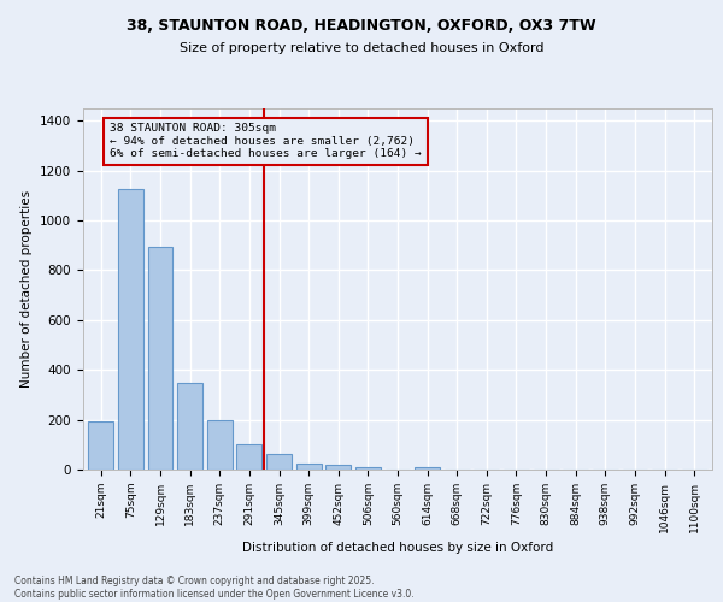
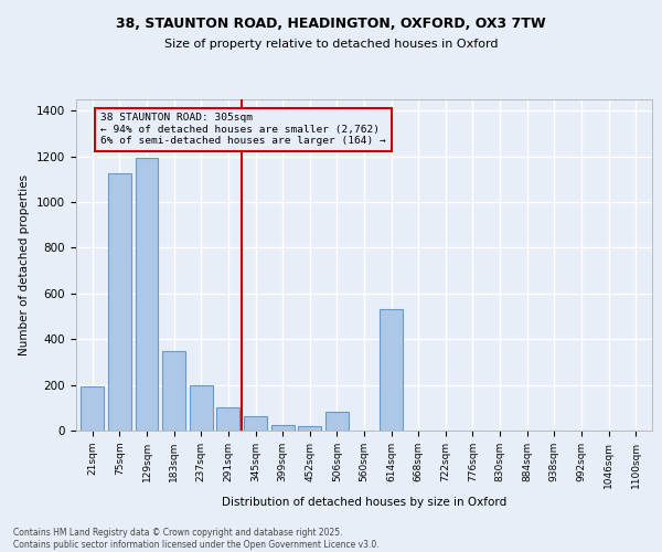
129sqm: 893 -> 1195
506sqm: 11 -> 80
614sqm: 10 -> 530
